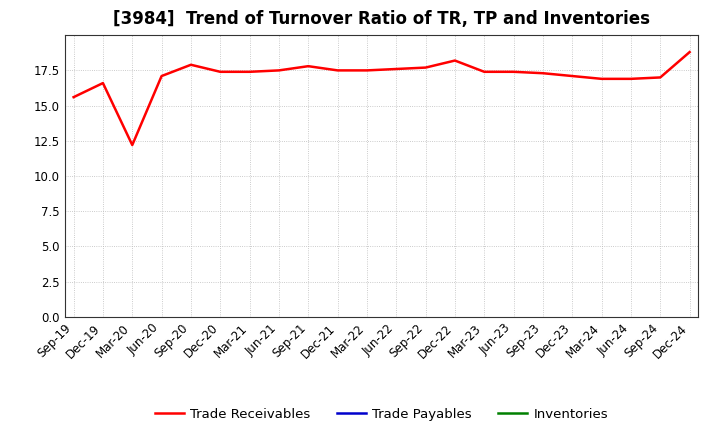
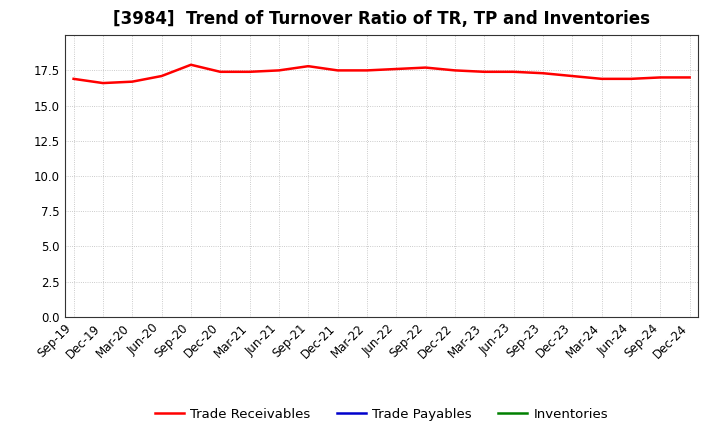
Trade Receivables/Sep-19: 15.6 -> 16.9
Trade Receivables/Mar-20: 12.2 -> 16.7
Trade Receivables/Dec-22: 18.2 -> 17.5
Trade Receivables/Dec-24: 18.8 -> 17.0
